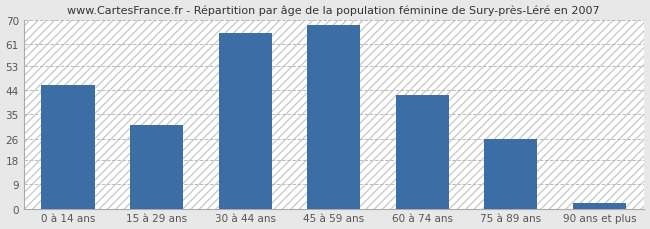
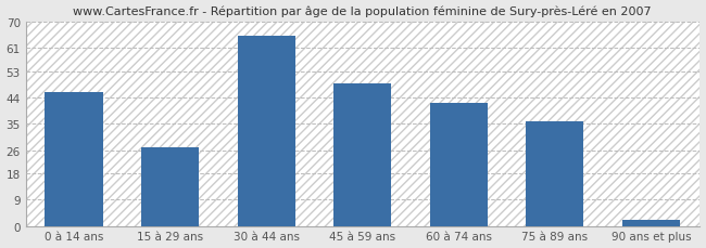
15 à 29 ans: 31 -> 27
45 à 59 ans: 68 -> 49
75 à 89 ans: 26 -> 36
